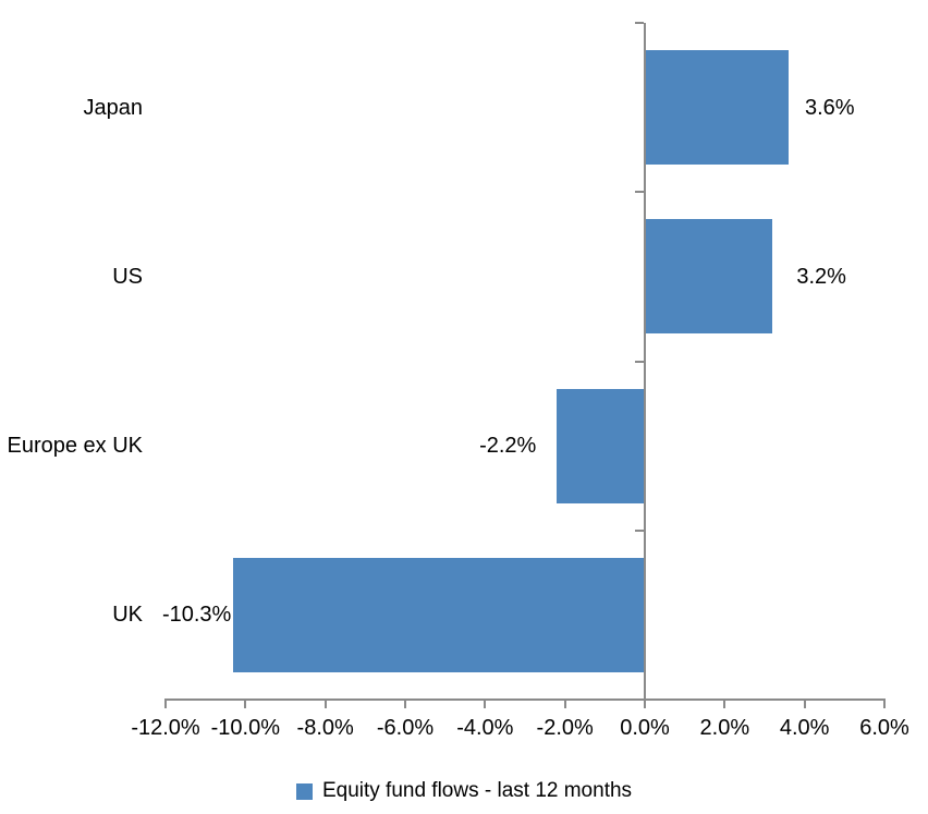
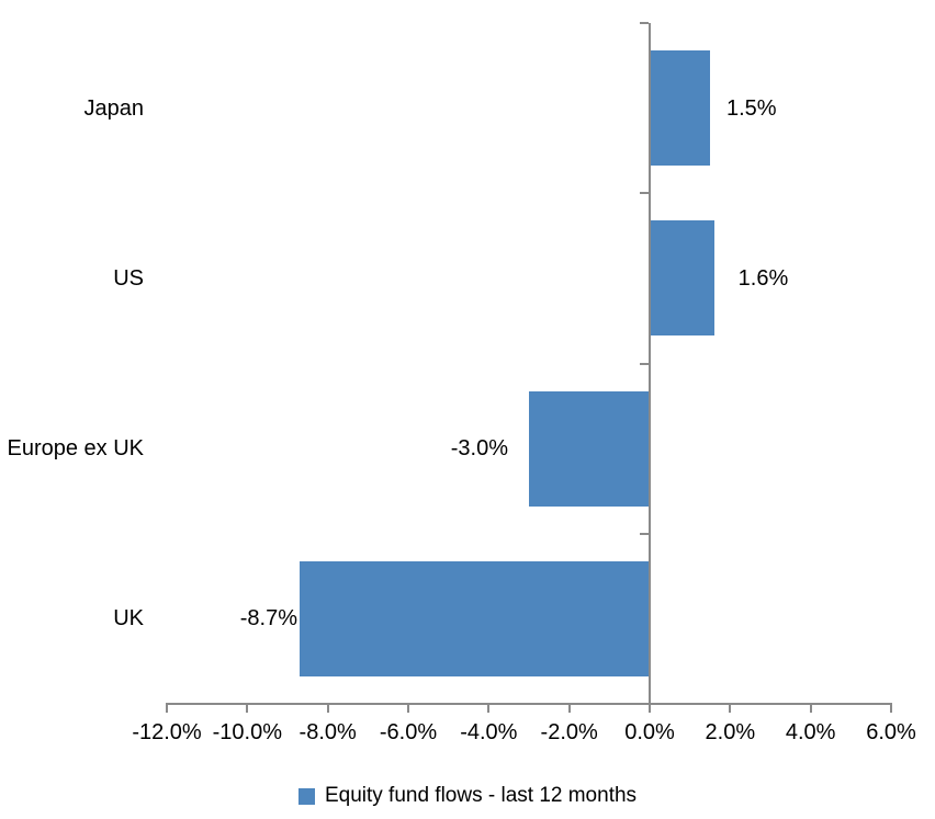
Japan: 3.6% -> 1.5%
US: 3.2% -> 1.6%
Europe ex UK: -2.2% -> -3.0%
UK: -10.3% -> -8.7%
